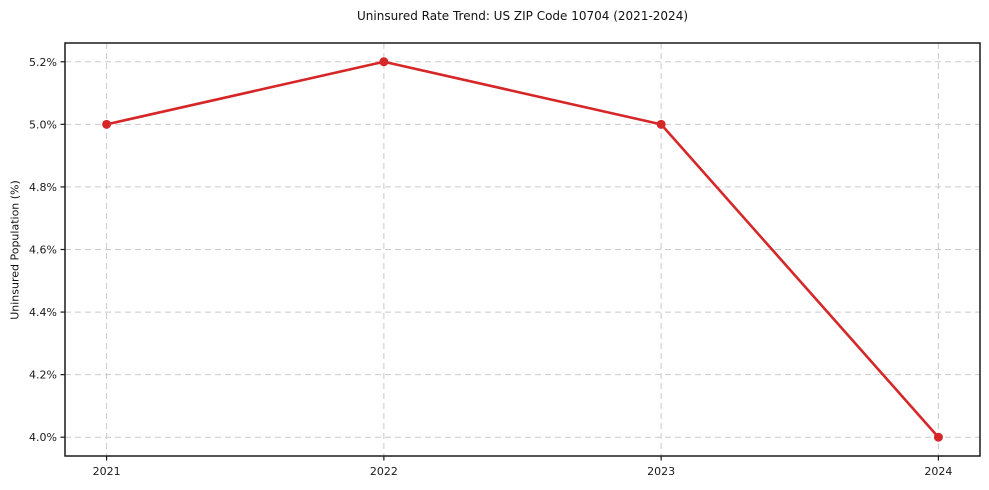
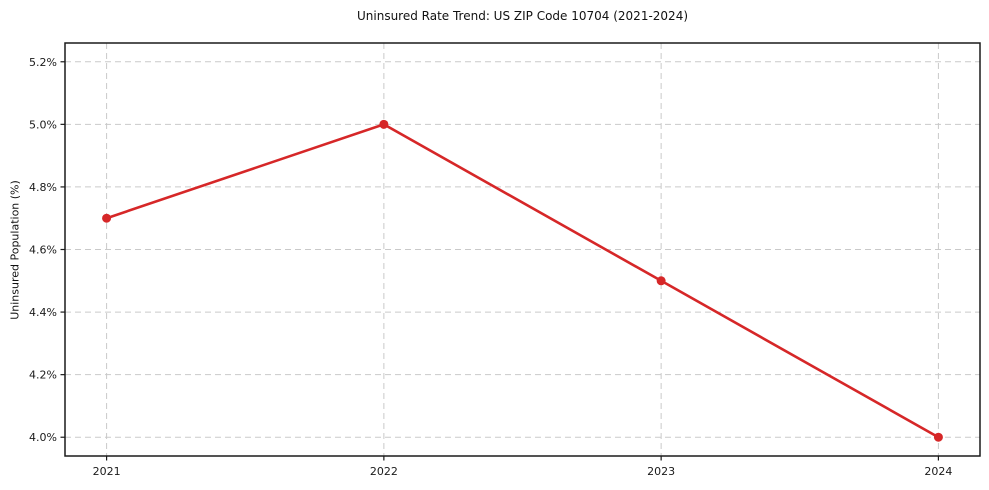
2021: 5.0% -> 4.7%
2022: 5.2% -> 5.0%
2023: 5.0% -> 4.5%
